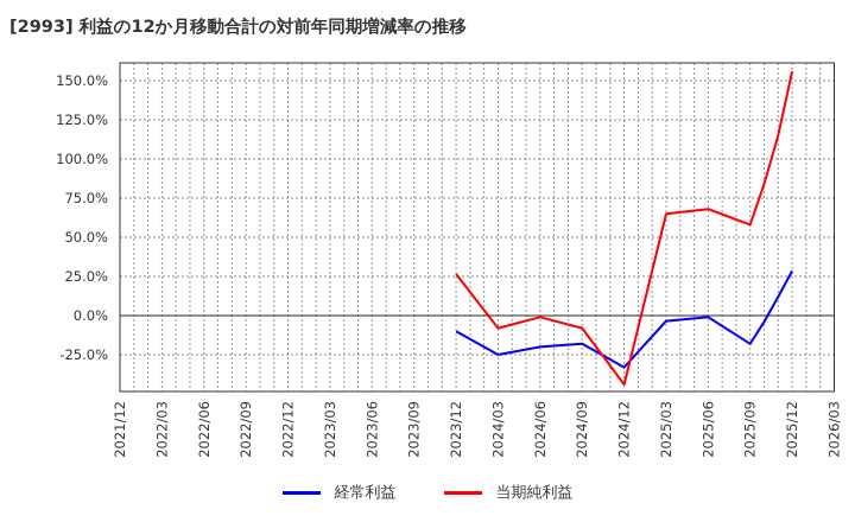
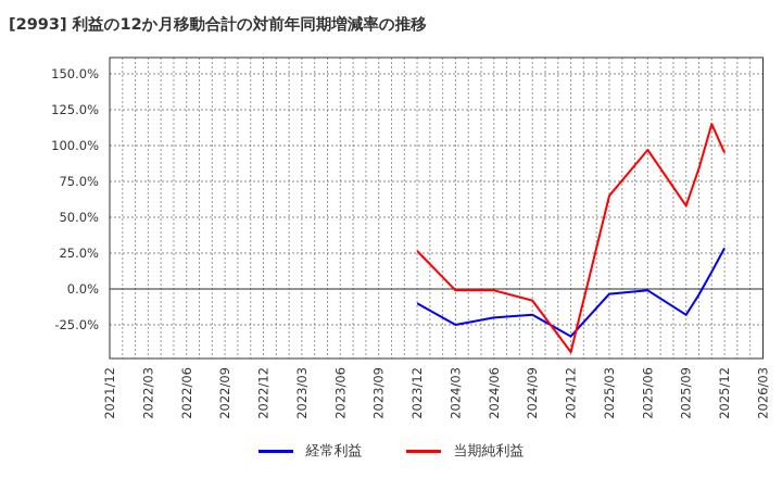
当期純利益/2024/03: -8% -> -1%
当期純利益/2025/06: 68% -> 97%
当期純利益/2025/12: 156% -> 95%
